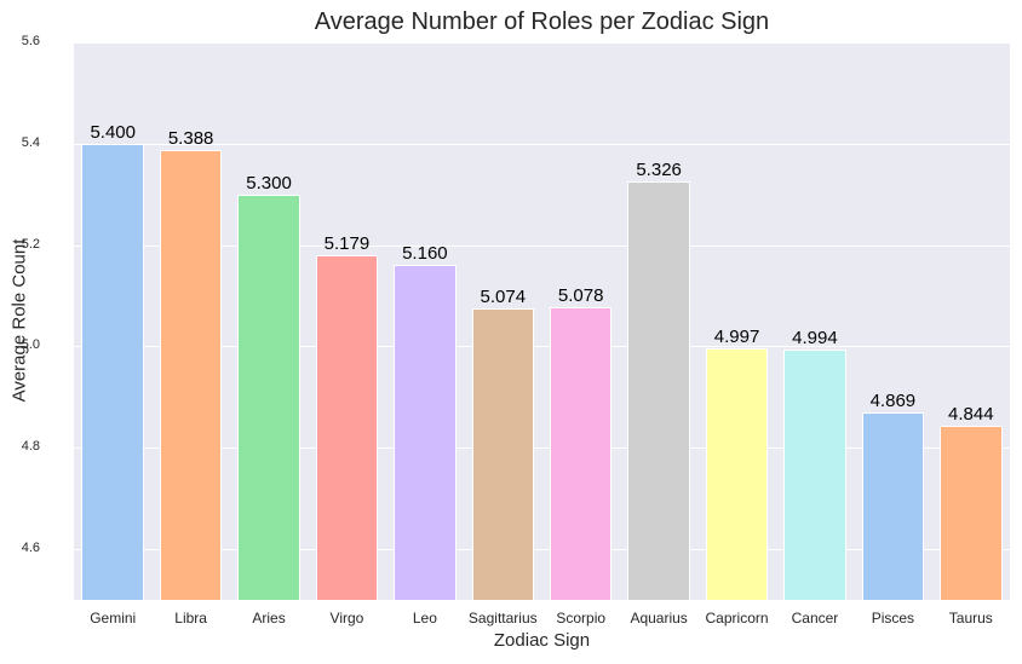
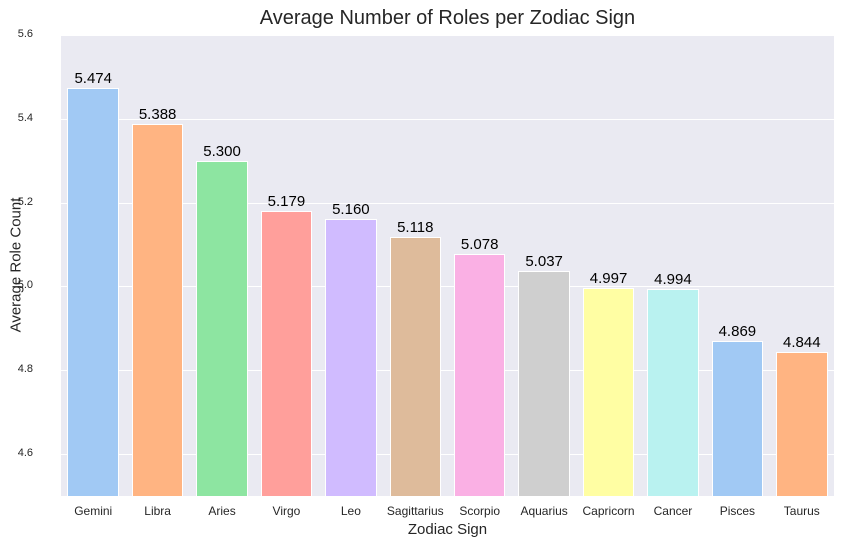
Gemini: 5.400 -> 5.474
Sagittarius: 5.074 -> 5.118
Aquarius: 5.326 -> 5.037
